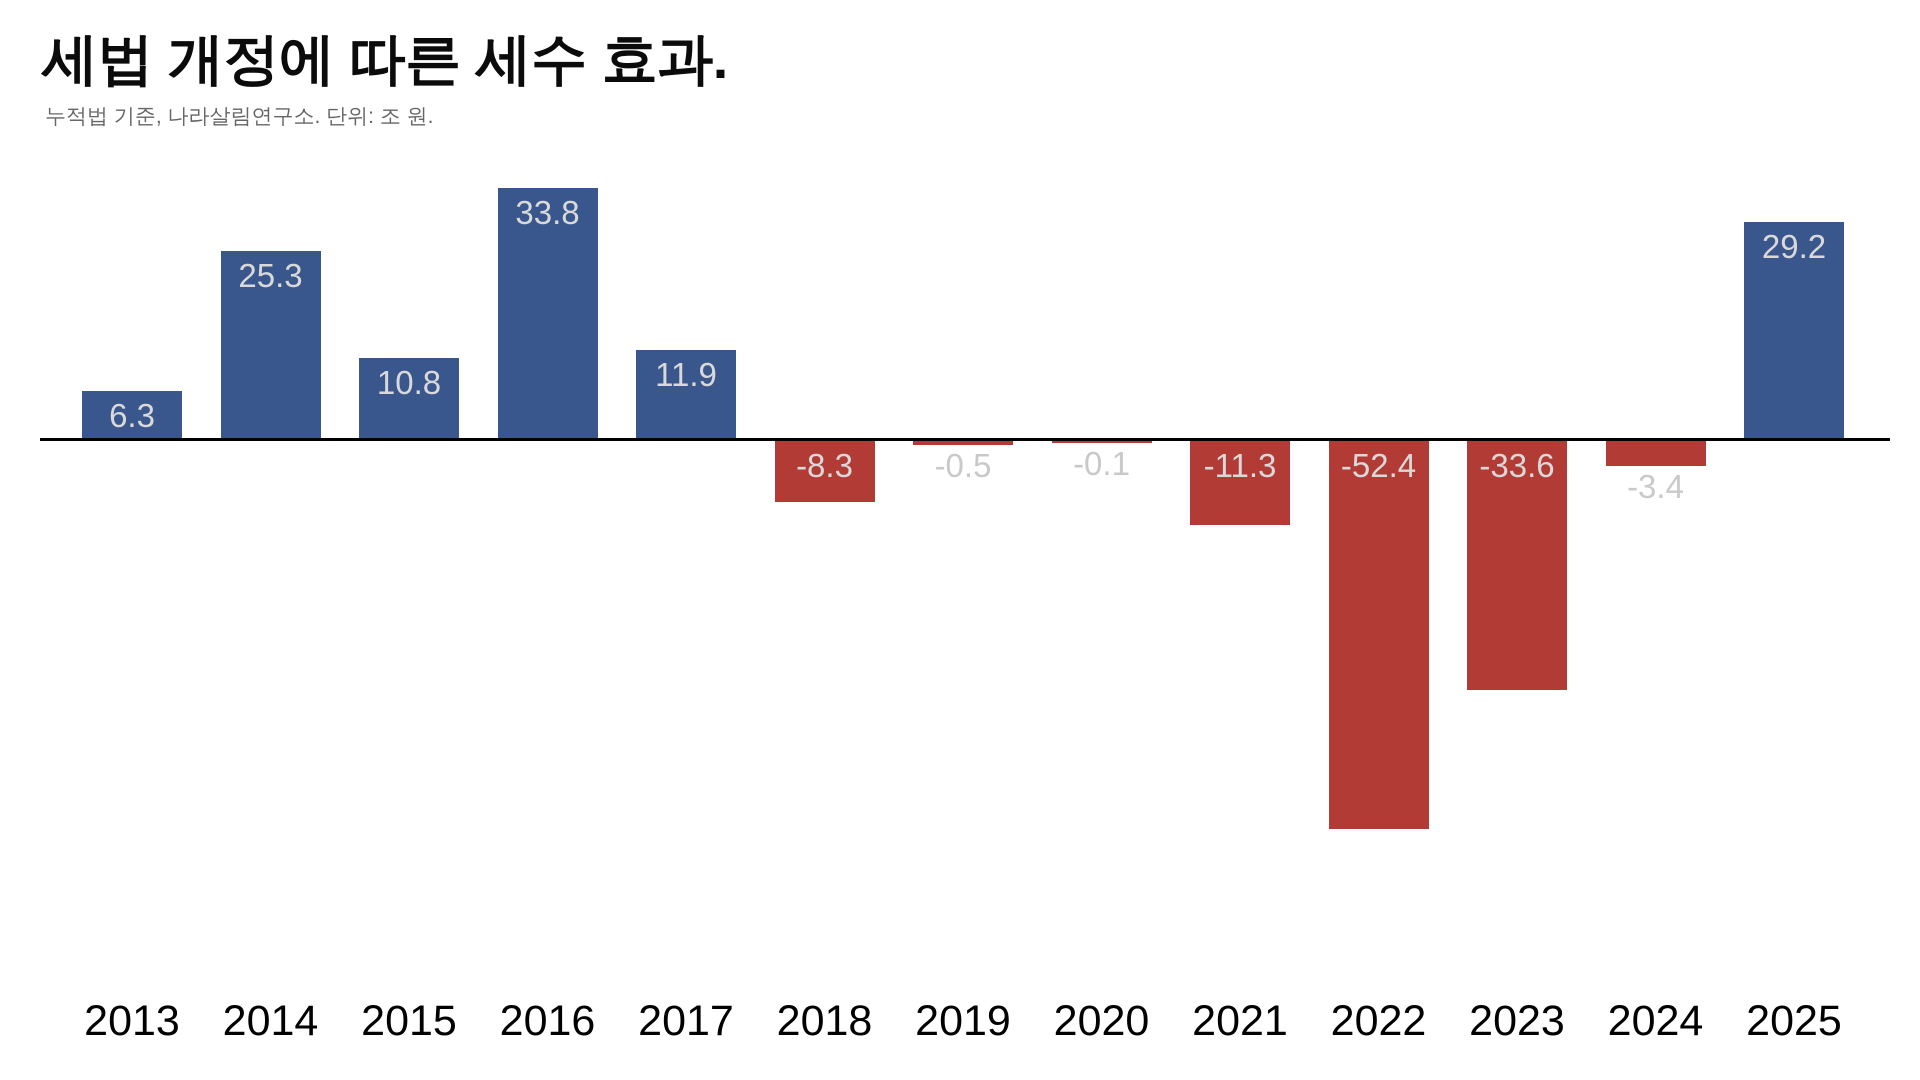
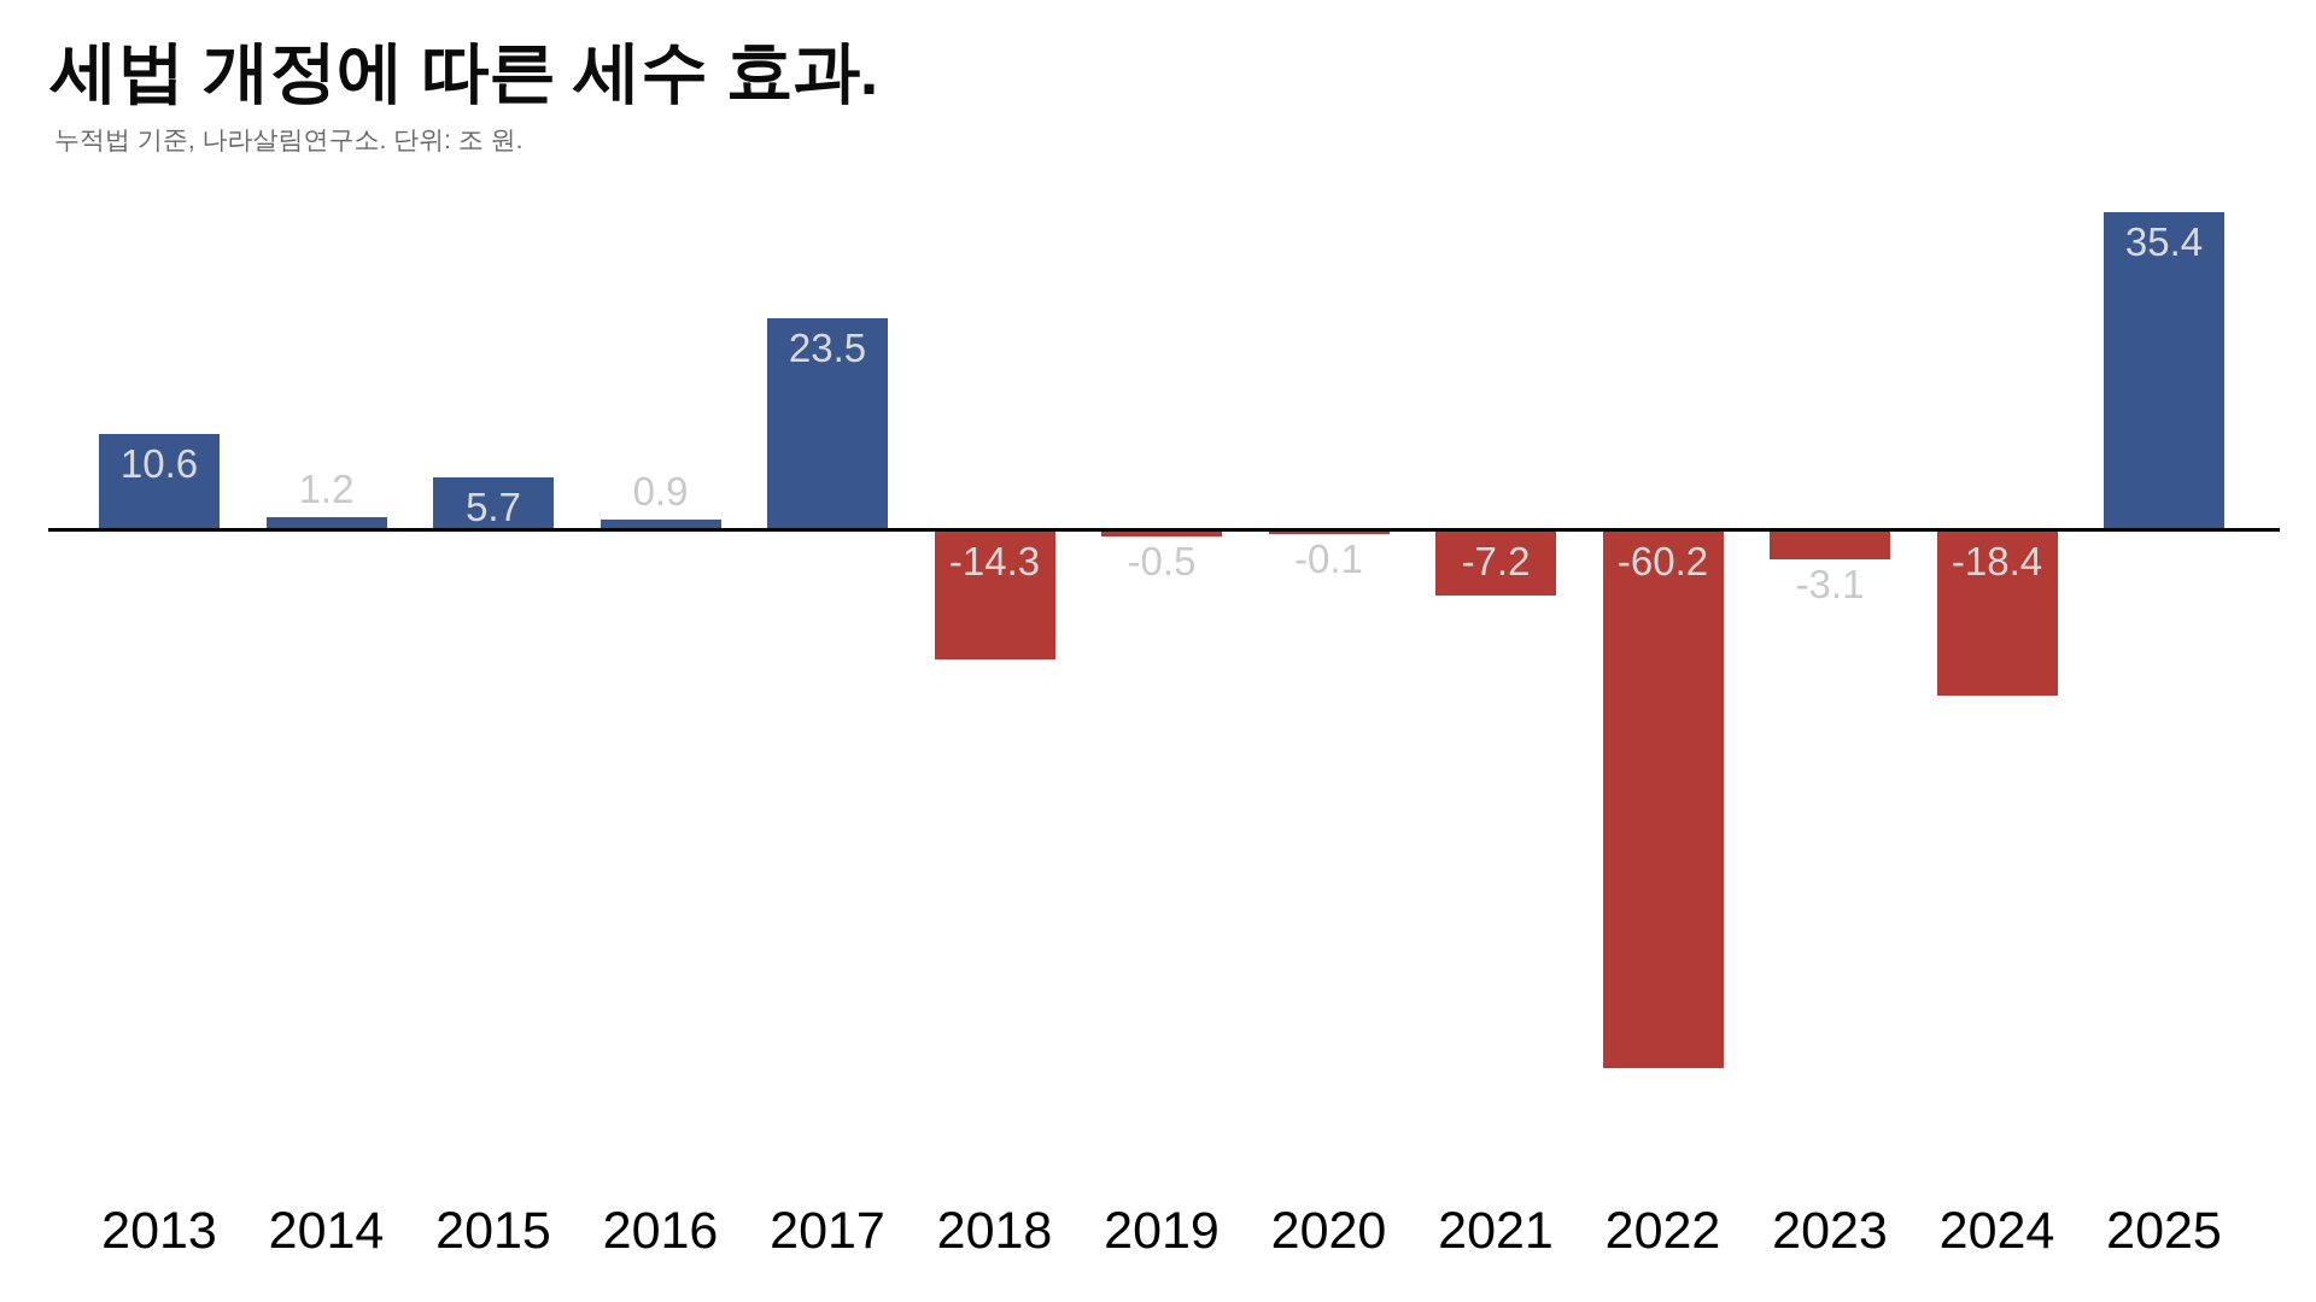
2013: 6.3 -> 10.6
2014: 25.3 -> 1.2
2015: 10.8 -> 5.7
2016: 33.8 -> 0.9
2017: 11.9 -> 23.5
2018: -8.3 -> -14.3
2021: -11.3 -> -7.2
2022: -52.4 -> -60.2
2023: -33.6 -> -3.1
2024: -3.4 -> -18.4
2025: 29.2 -> 35.4
